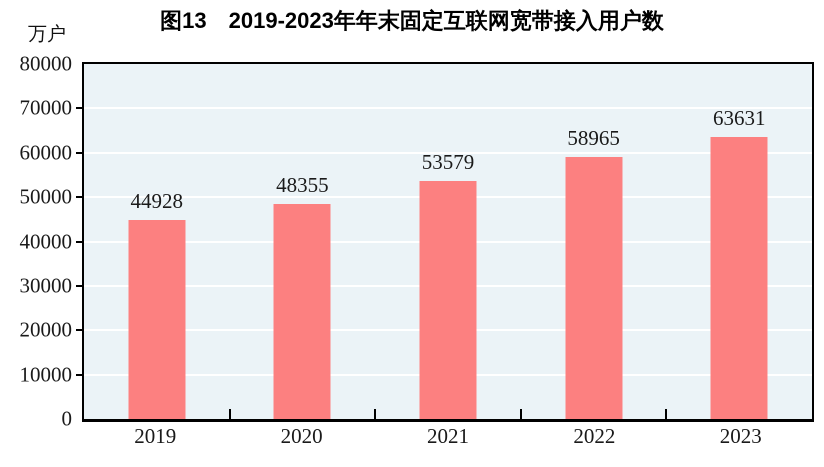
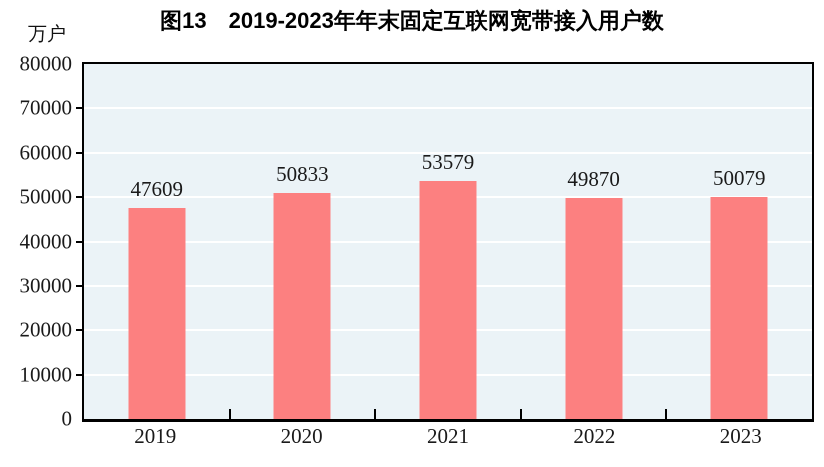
2019: 44928 -> 47609
2020: 48355 -> 50833
2022: 58965 -> 49870
2023: 63631 -> 50079
